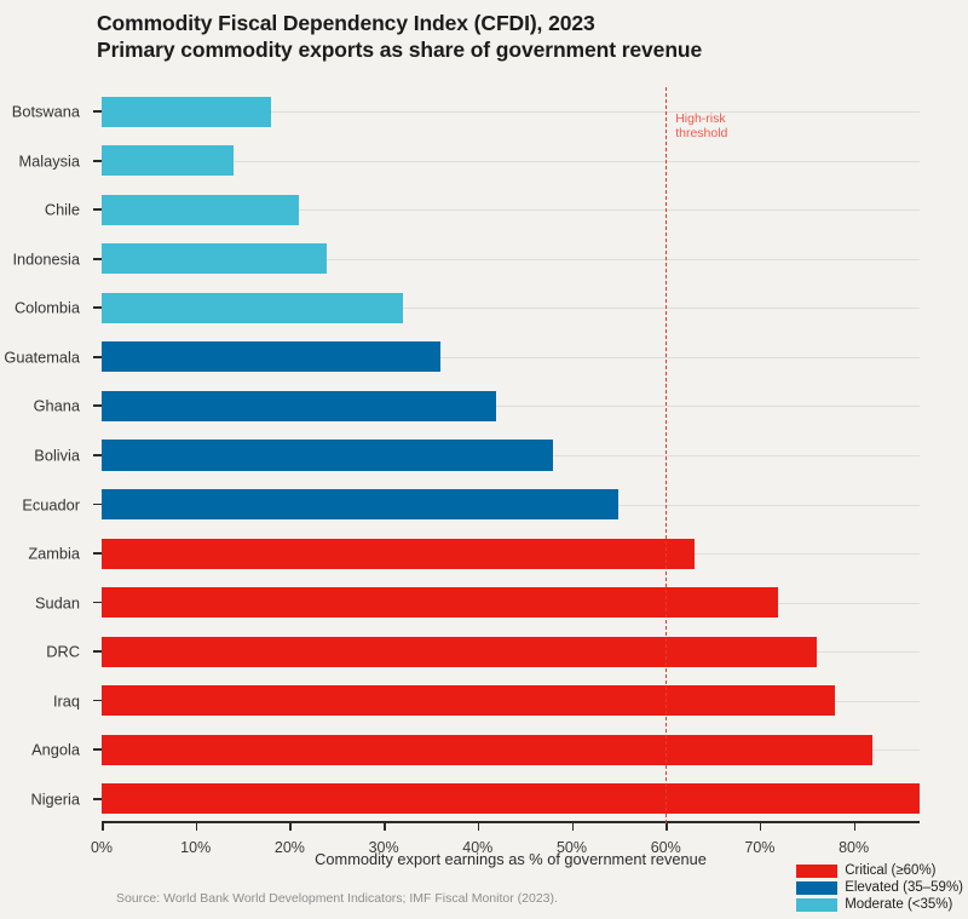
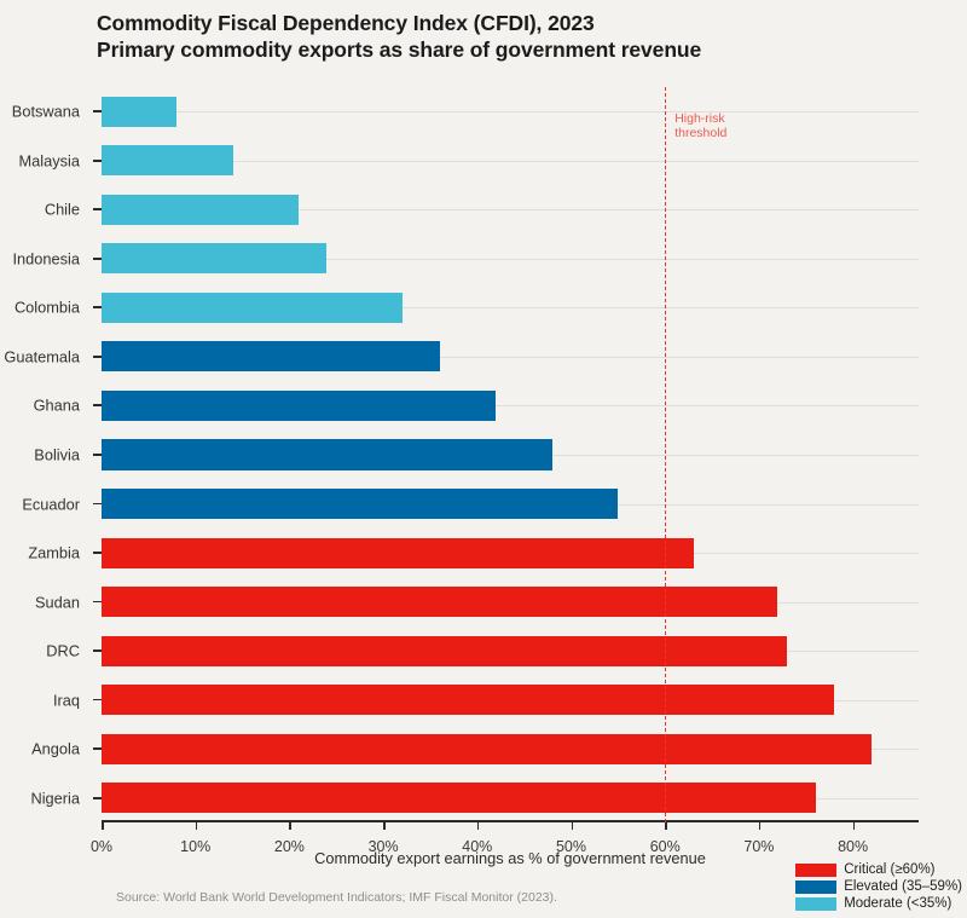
Botswana: 18% -> 8%
DRC: 76% -> 73%
Nigeria: 87% -> 76%
